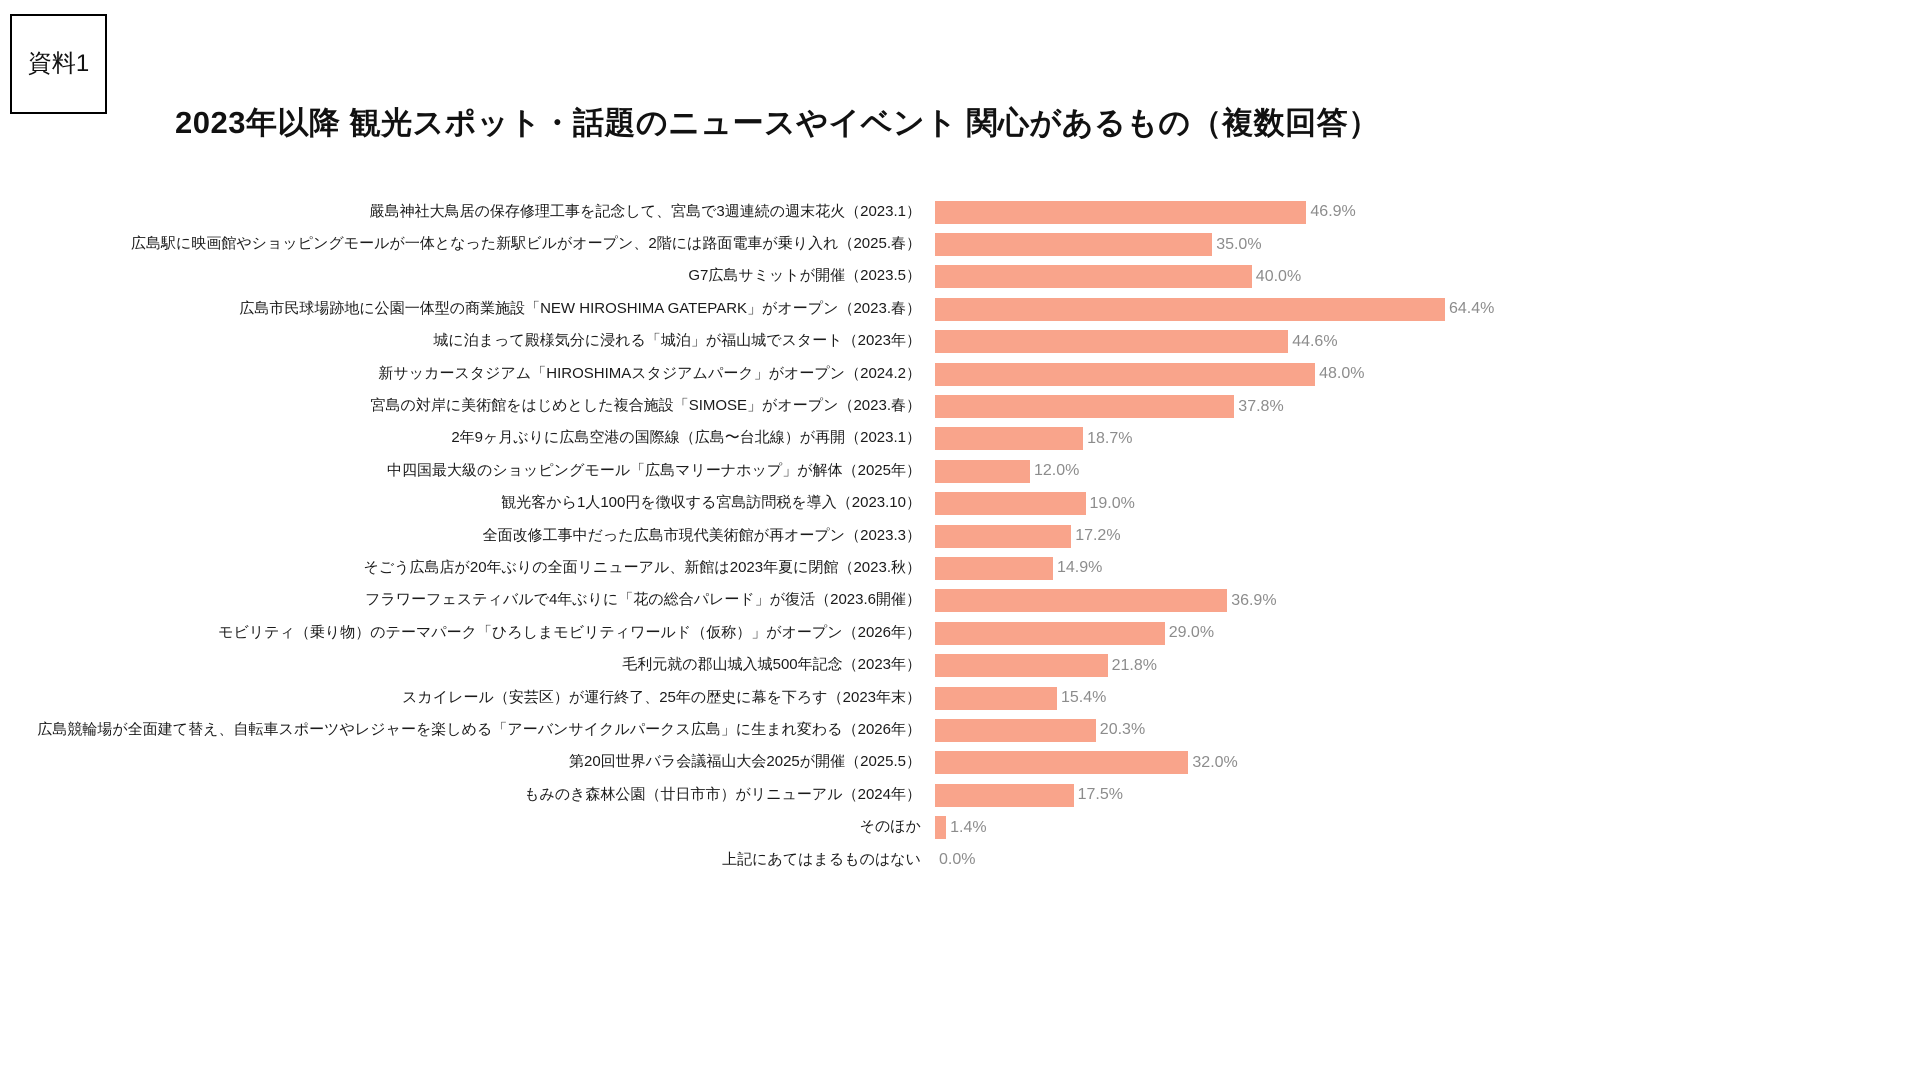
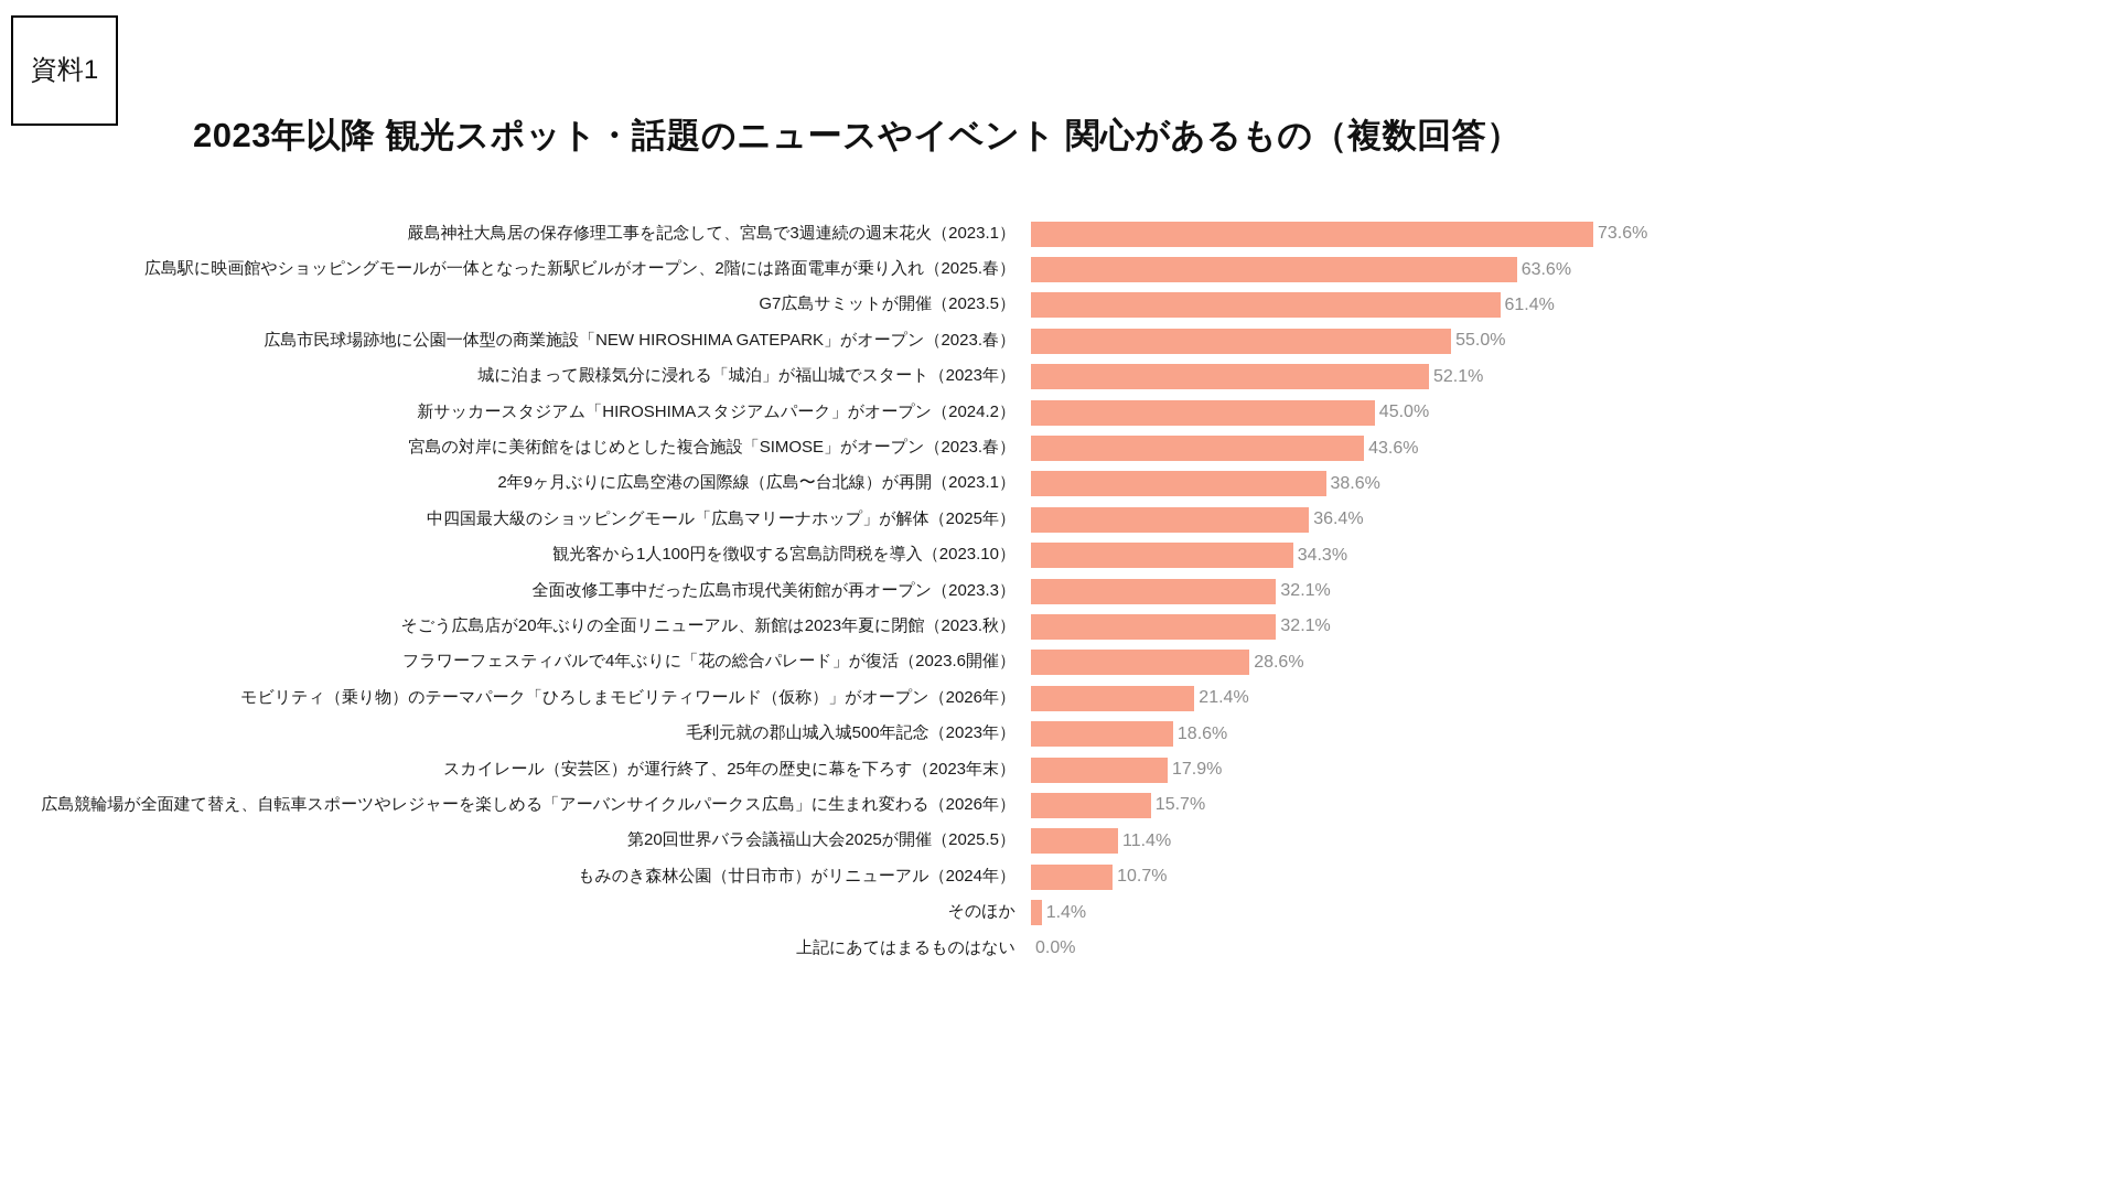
嚴島神社大鳥居の保存修理工事を記念して、宮島で3週連続の週末花火（2023.1）: 46.9% -> 73.6%
広島駅に映画館やショッピングモールが一体となった新駅ビルがオープン、2階には路面電車が乗り入れ（2025.春）: 35.0% -> 63.6%
G7広島サミットが開催（2023.5）: 40.0% -> 61.4%
広島市民球場跡地に公園一体型の商業施設「NEW HIROSHIMA GATEPARK」がオープン（2023.春）: 64.4% -> 55.0%
城に泊まって殿様気分に浸れる「城泊」が福山城でスタート（2023年）: 44.6% -> 52.1%
新サッカースタジアム「HIROSHIMAスタジアムパーク」がオープン（2024.2）: 48.0% -> 45.0%
宮島の対岸に美術館をはじめとした複合施設「SIMOSE」がオープン（2023.春）: 37.8% -> 43.6%
2年9ヶ月ぶりに広島空港の国際線（広島〜台北線）が再開（2023.1）: 18.7% -> 38.6%
中四国最大級のショッピングモール「広島マリーナホップ」が解体（2025年）: 12.0% -> 36.4%
観光客から1人100円を徴収する宮島訪問税を導入（2023.10）: 19.0% -> 34.3%
全面改修工事中だった広島市現代美術館が再オープン（2023.3）: 17.2% -> 32.1%
そごう広島店が20年ぶりの全面リニューアル、新館は2023年夏に閉館（2023.秋）: 14.9% -> 32.1%
フラワーフェスティバルで4年ぶりに「花の総合パレード」が復活（2023.6開催）: 36.9% -> 28.6%
モビリティ（乗り物）のテーマパーク「ひろしまモビリティワールド（仮称）」がオープン（2026年）: 29.0% -> 21.4%
毛利元就の郡山城入城500年記念（2023年）: 21.8% -> 18.6%
スカイレール（安芸区）が運行終了、25年の歴史に幕を下ろす（2023年末）: 15.4% -> 17.9%
広島競輪場が全面建て替え、自転車スポーツやレジャーを楽しめる「アーバンサイクルパークス広島」に生まれ変わる（2026年）: 20.3% -> 15.7%
第20回世界バラ会議福山大会2025が開催（2025.5）: 32.0% -> 11.4%
もみのき森林公園（廿日市市）がリニューアル（2024年）: 17.5% -> 10.7%
